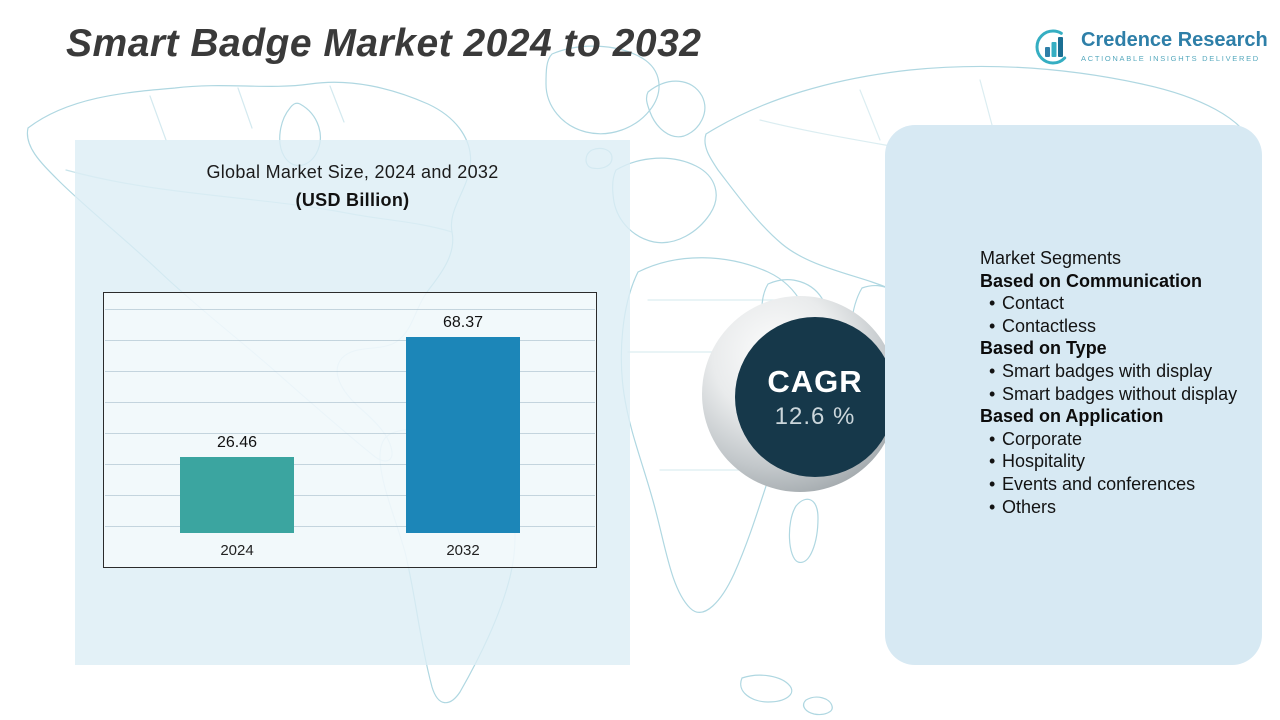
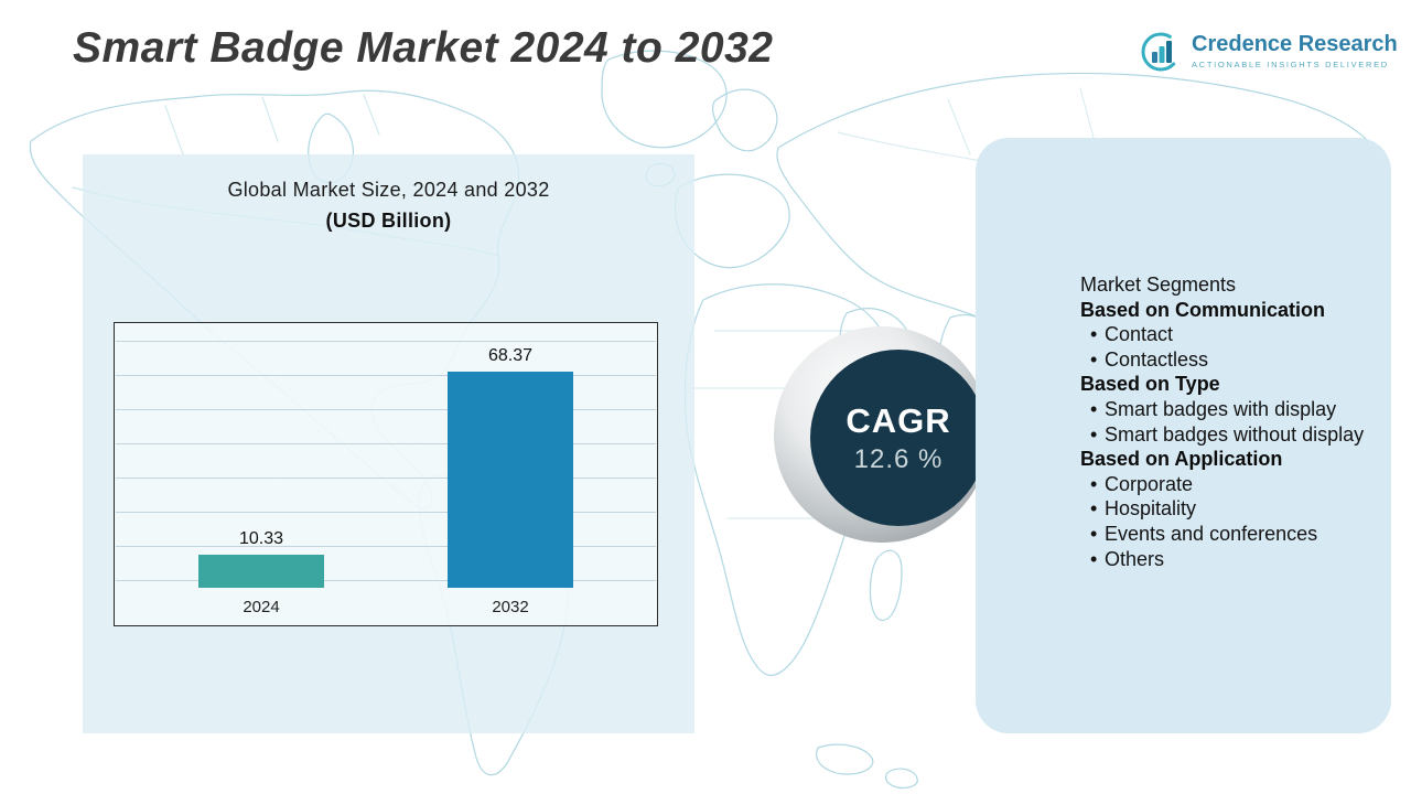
2024: 26.46 -> 10.33
